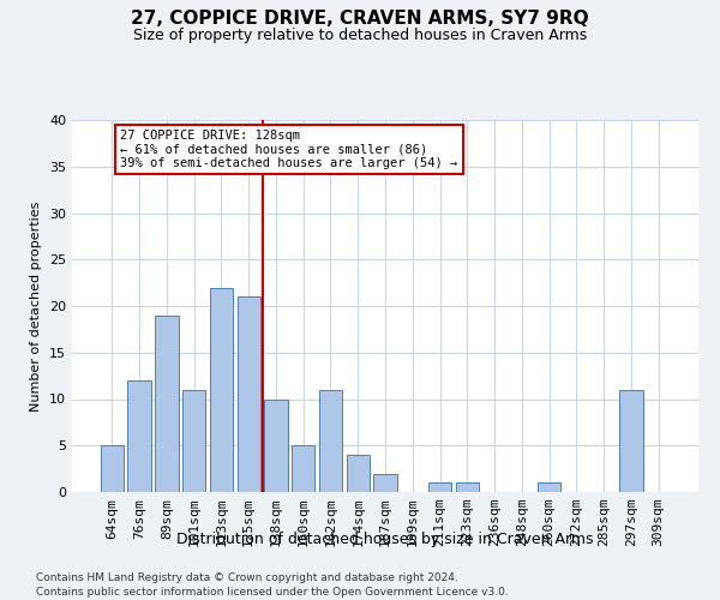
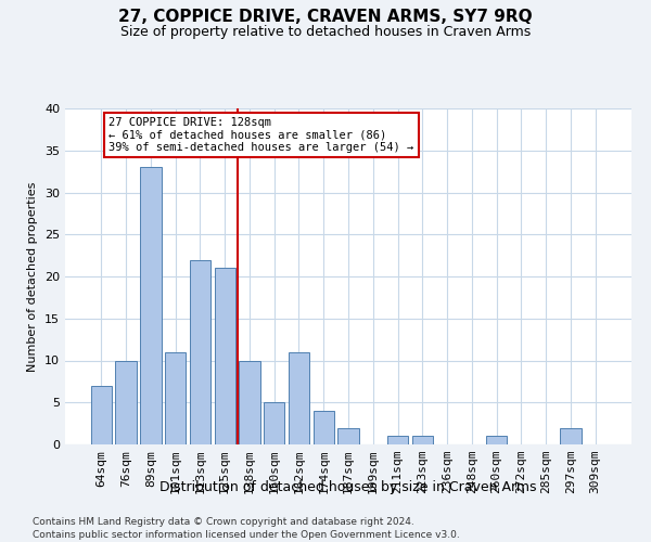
64sqm: 5 -> 7
76sqm: 12 -> 10
89sqm: 19 -> 33
297sqm: 11 -> 2
